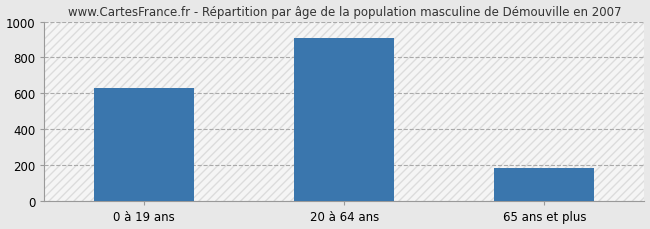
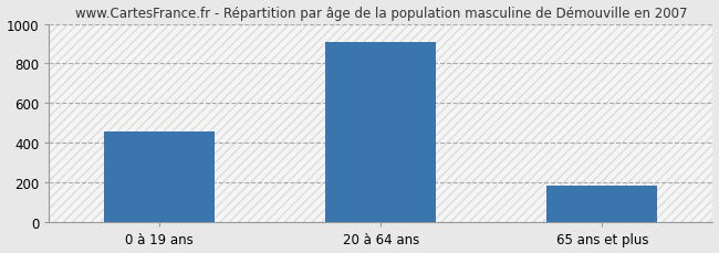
0 à 19 ans: 630 -> 460
